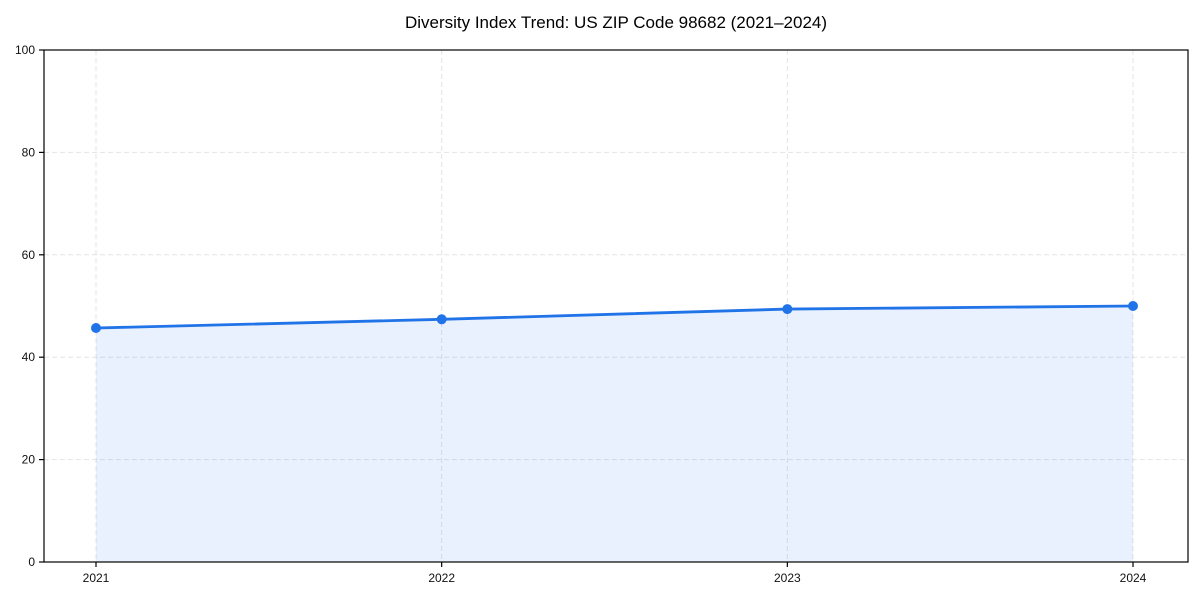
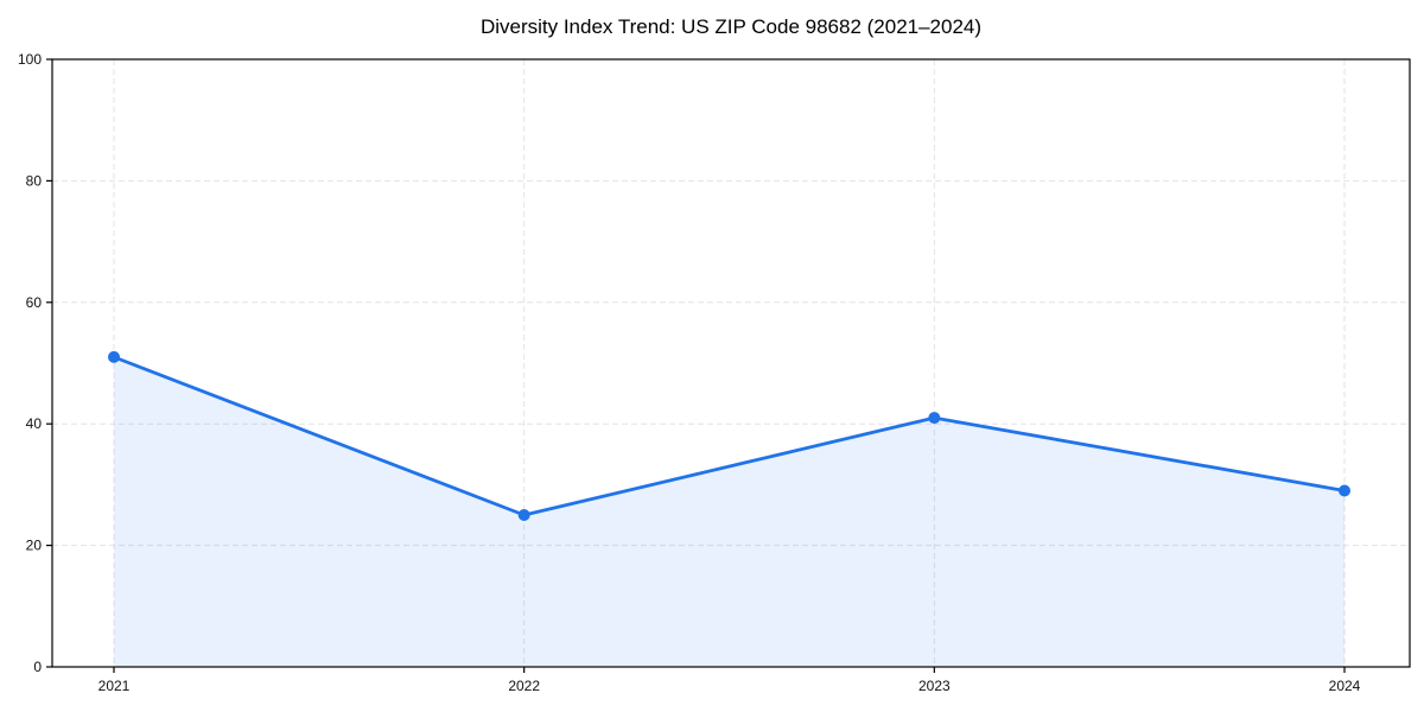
2021: 46 -> 51
2022: 47 -> 25
2023: 49 -> 41
2024: 50 -> 29
